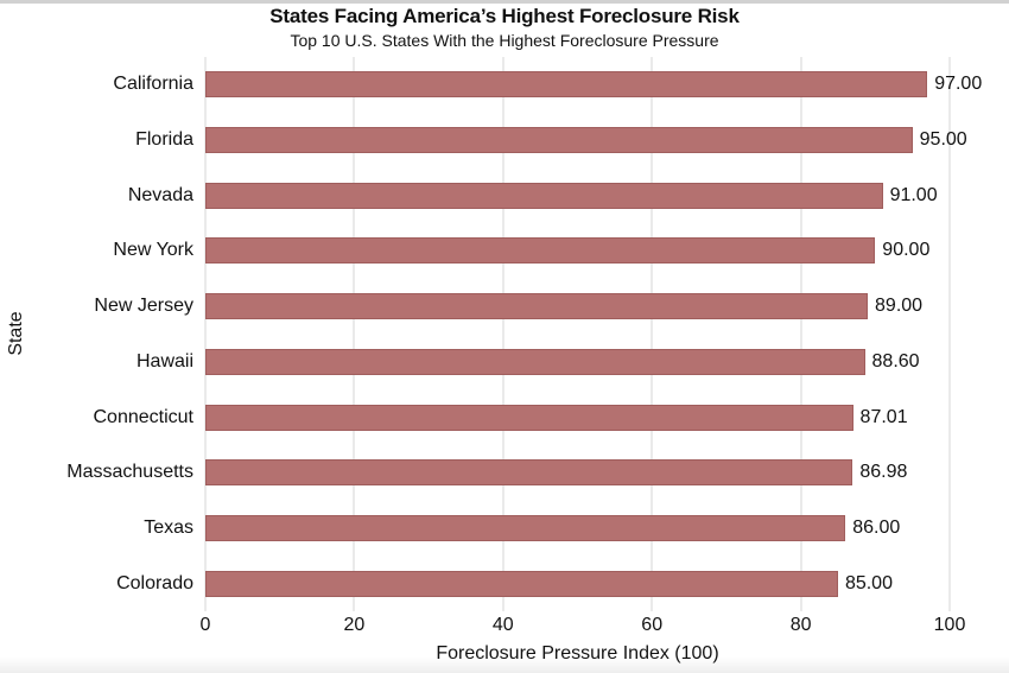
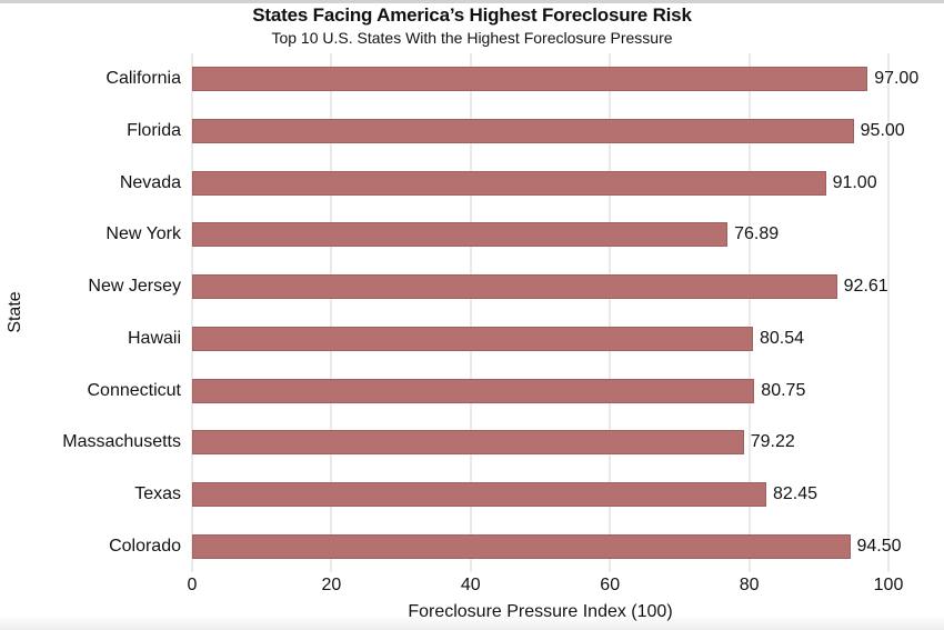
New York: 90.00 -> 76.89
New Jersey: 89.00 -> 92.61
Hawaii: 88.60 -> 80.54
Connecticut: 87.01 -> 80.75
Massachusetts: 86.98 -> 79.22
Texas: 86.00 -> 82.45
Colorado: 85.00 -> 94.50
